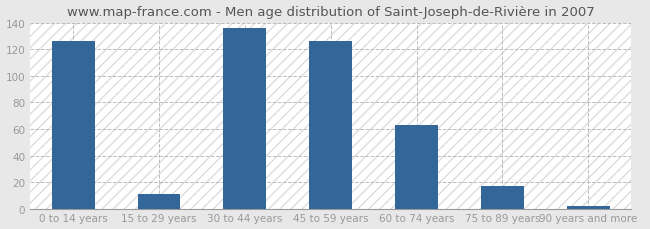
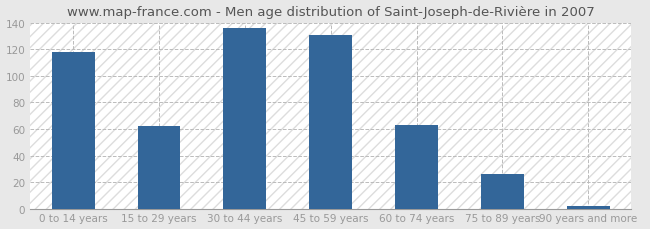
0 to 14 years: 126 -> 118
15 to 29 years: 11 -> 62
45 to 59 years: 126 -> 131
75 to 89 years: 17 -> 26
